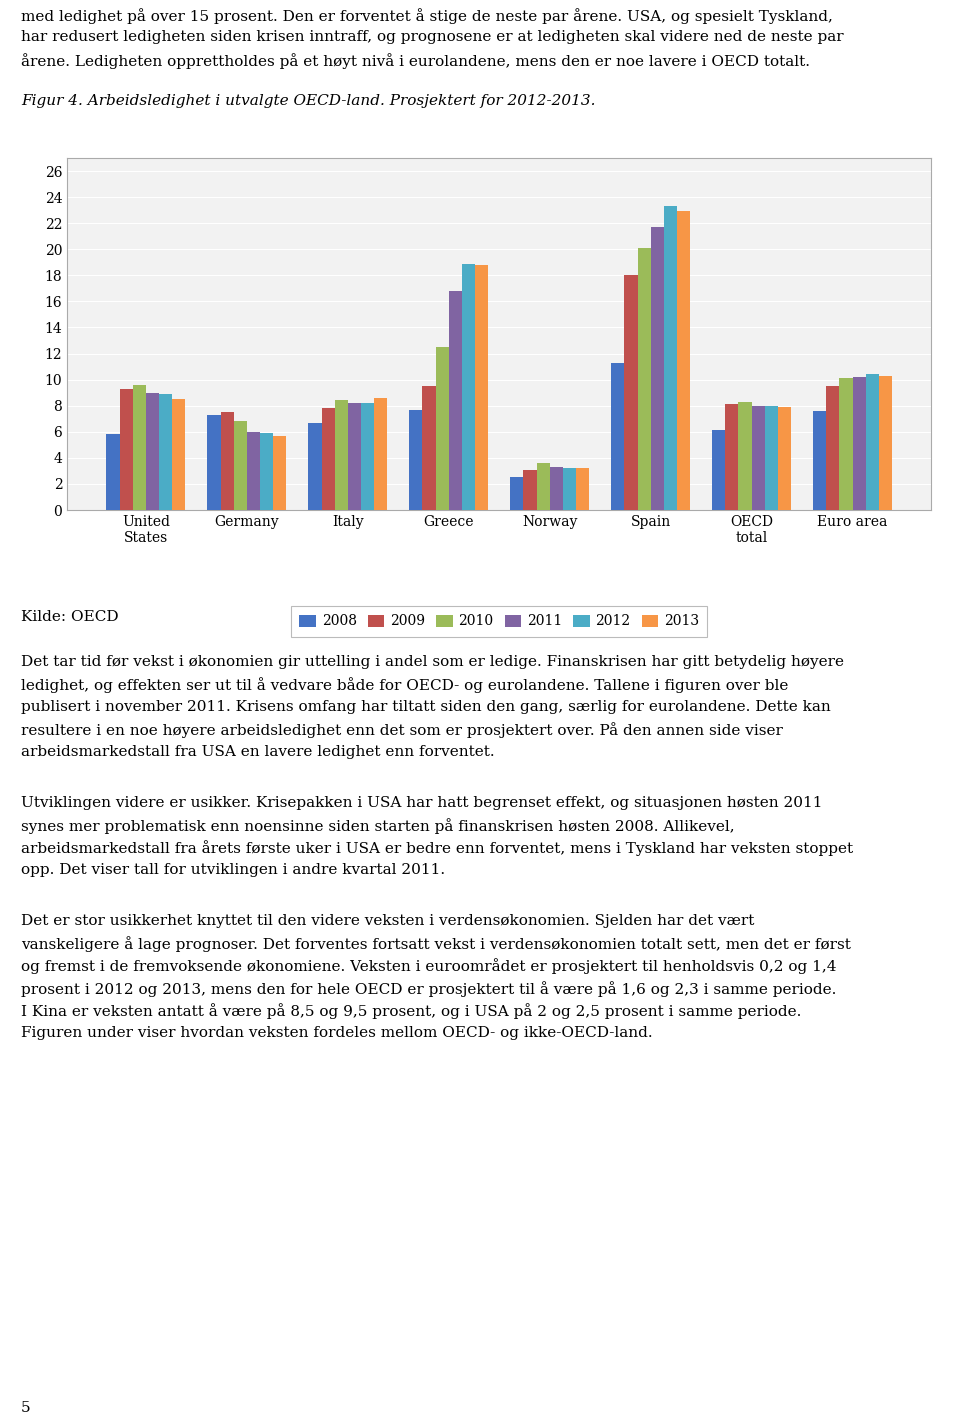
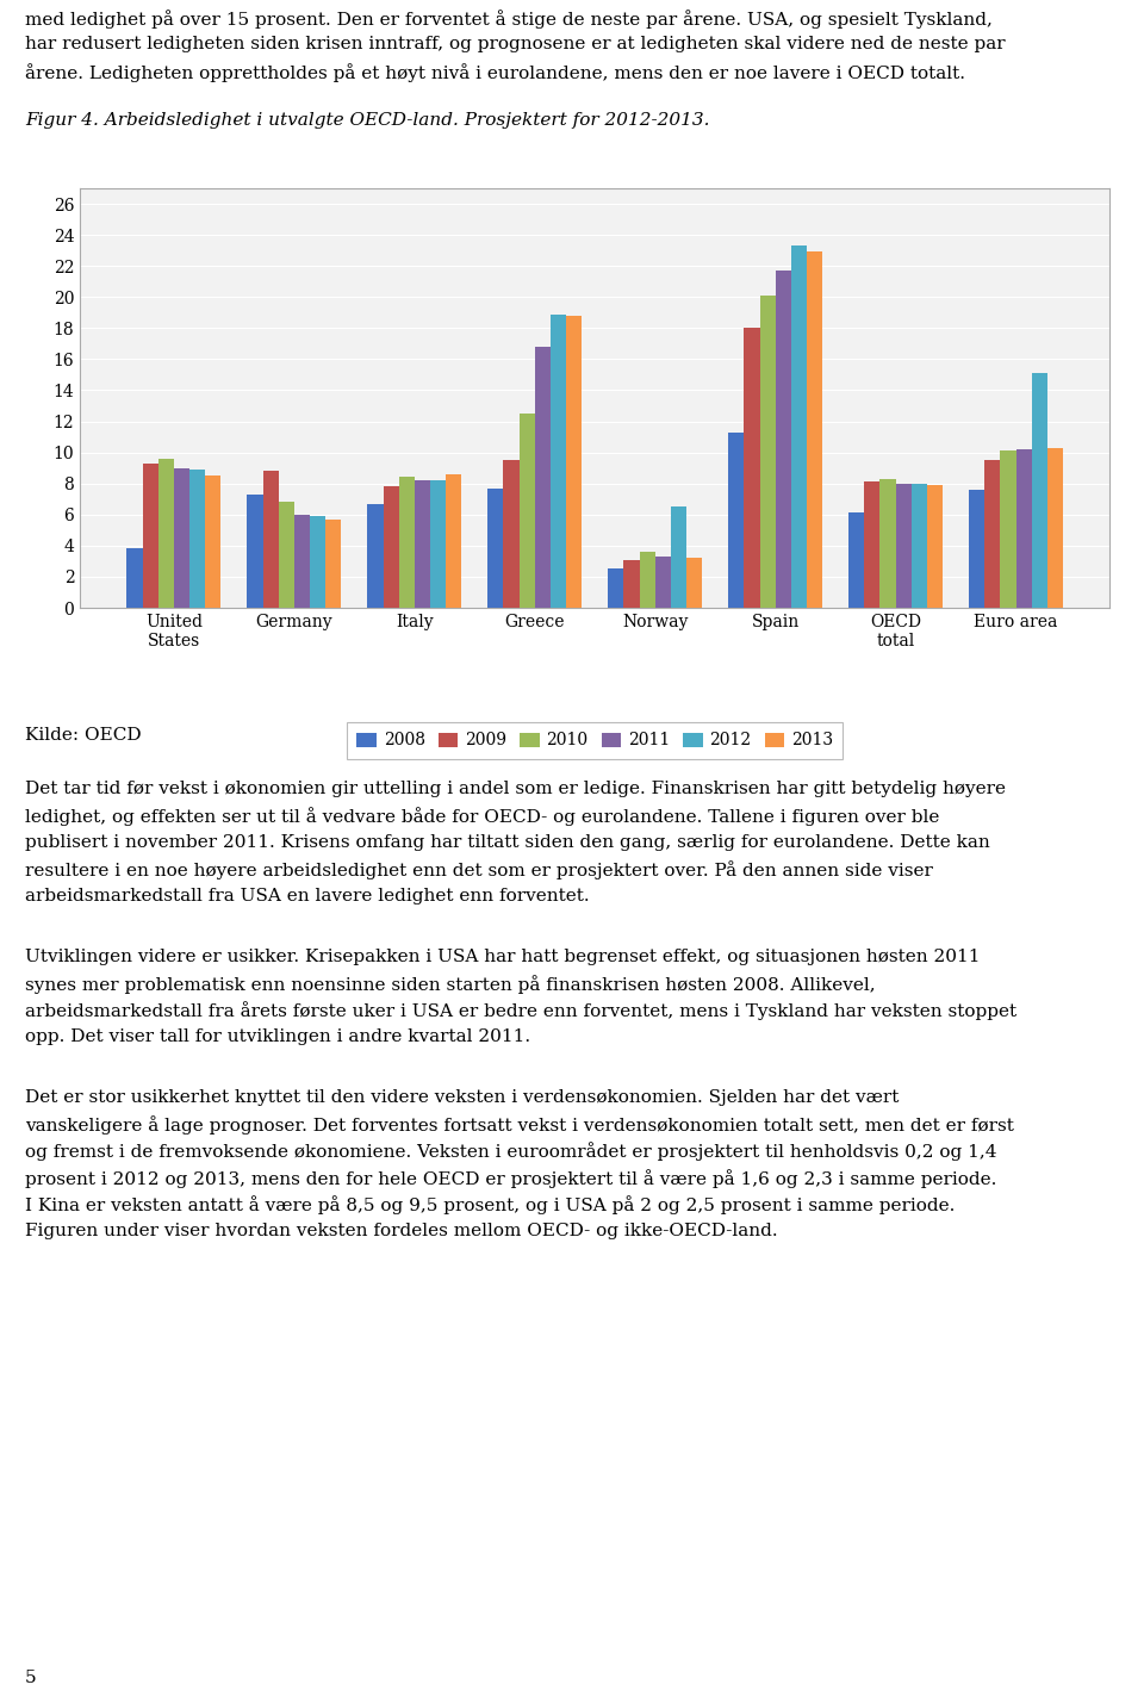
2008/United States: 5.8 -> 3.8
2009/Germany: 7.5 -> 8.8
2012/Norway: 3.2 -> 6.5
2012/Euro area: 10.4 -> 15.1
